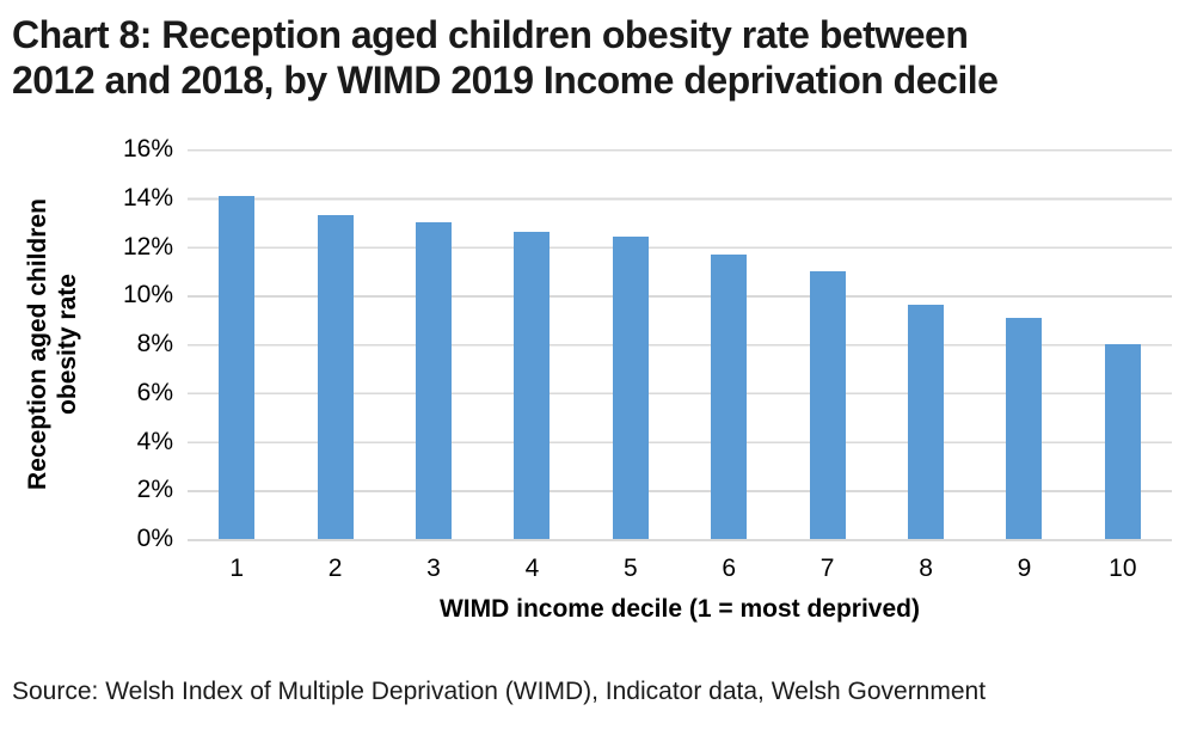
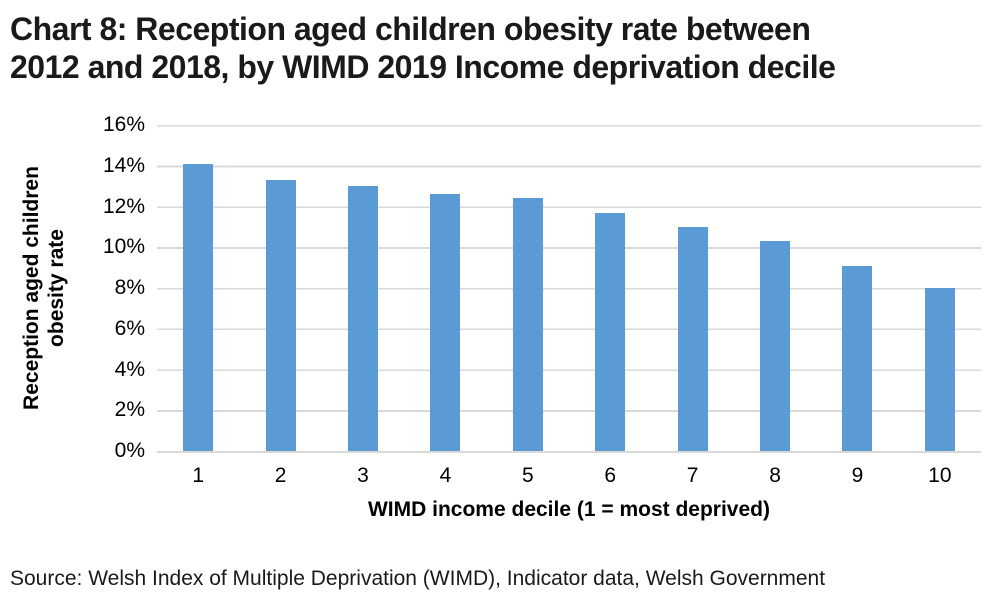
8: 9.6% -> 10.3%
